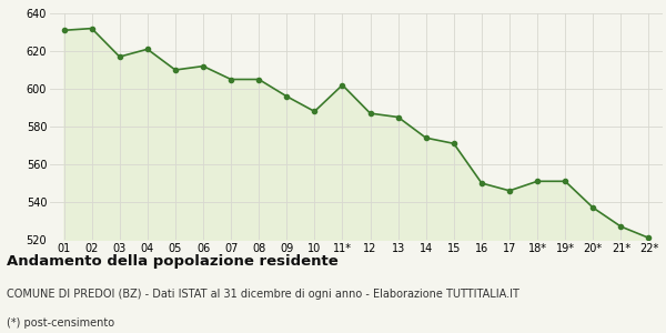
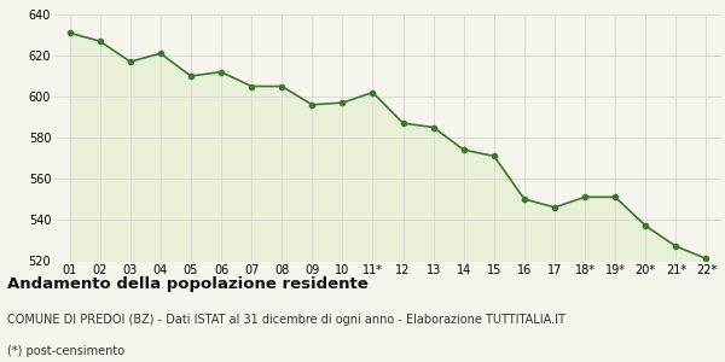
02: 632 -> 627
10: 588 -> 597
